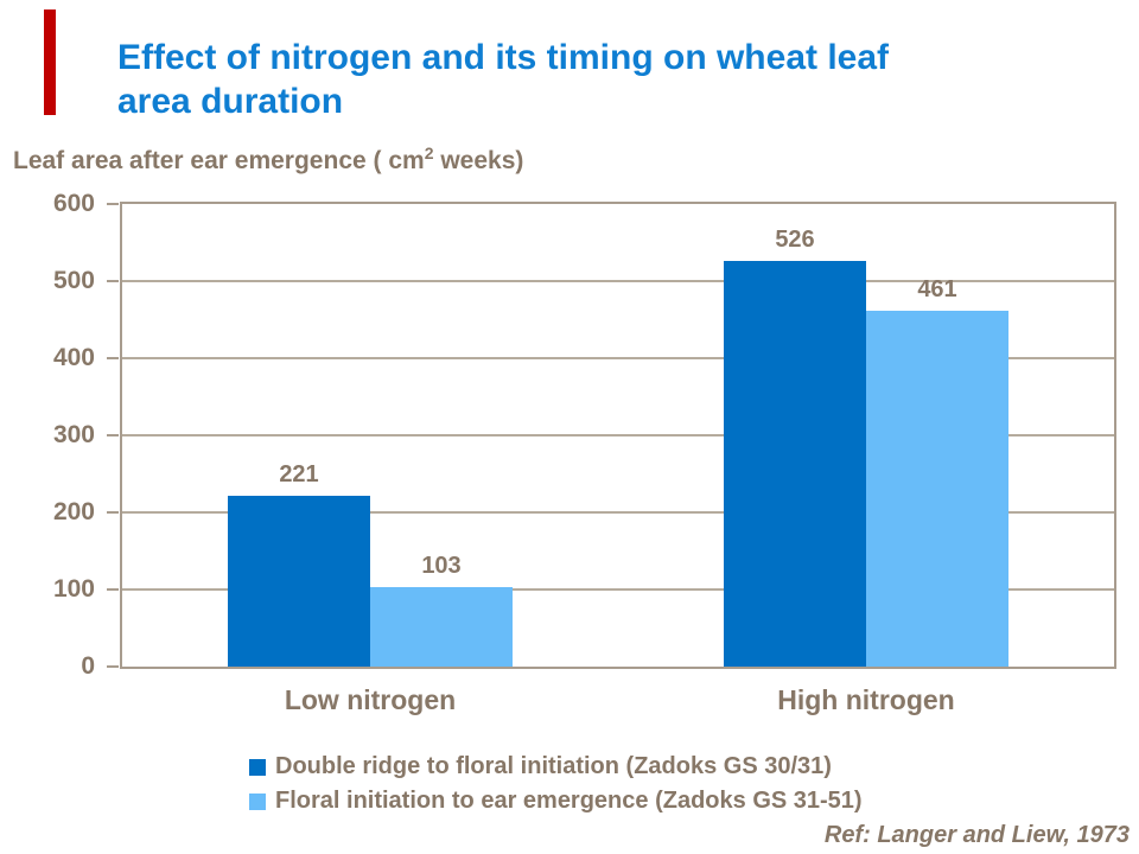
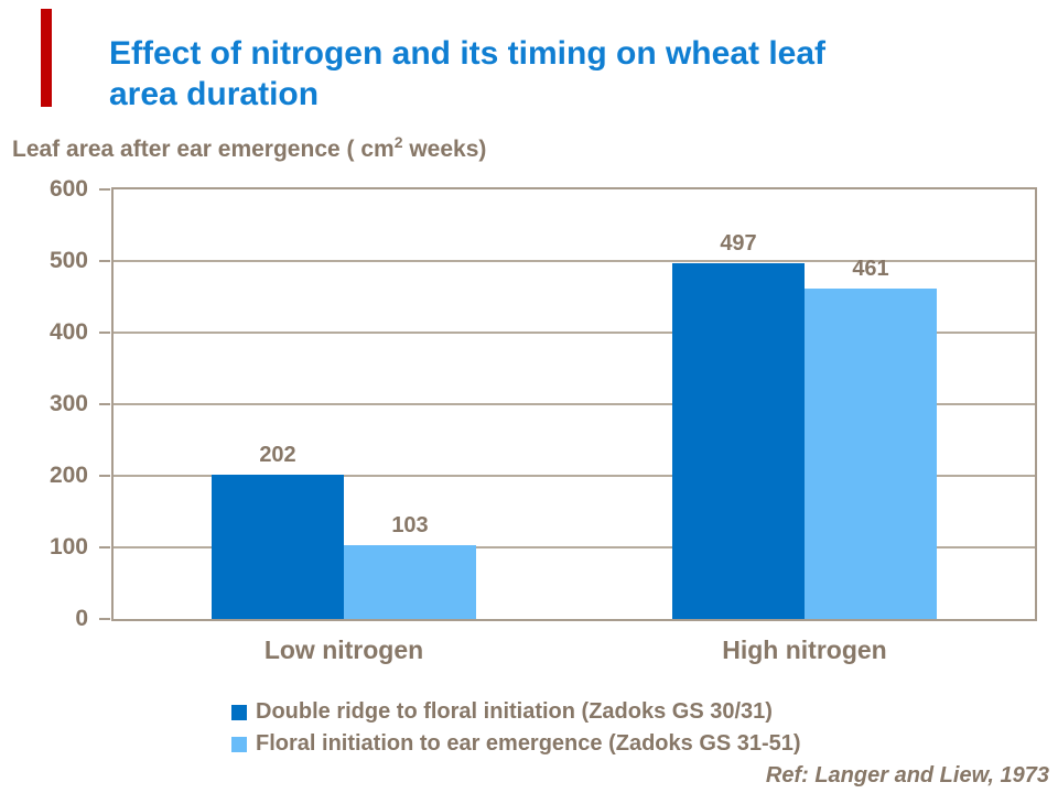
Double ridge to floral initiation (Zadoks GS 30/31)/Low nitrogen: 221 -> 202
Double ridge to floral initiation (Zadoks GS 30/31)/High nitrogen: 526 -> 497
